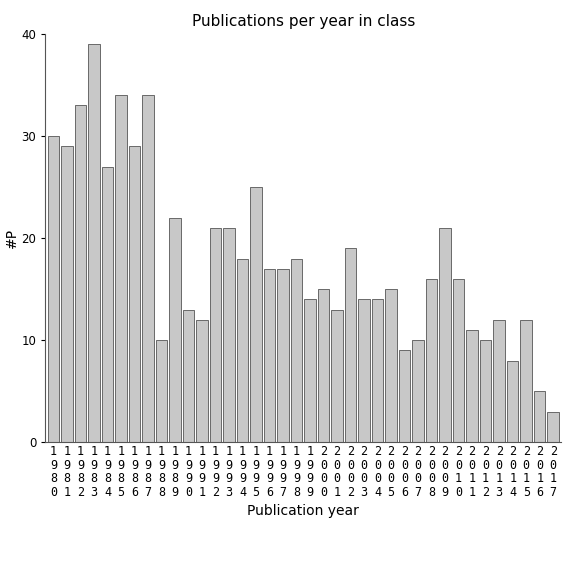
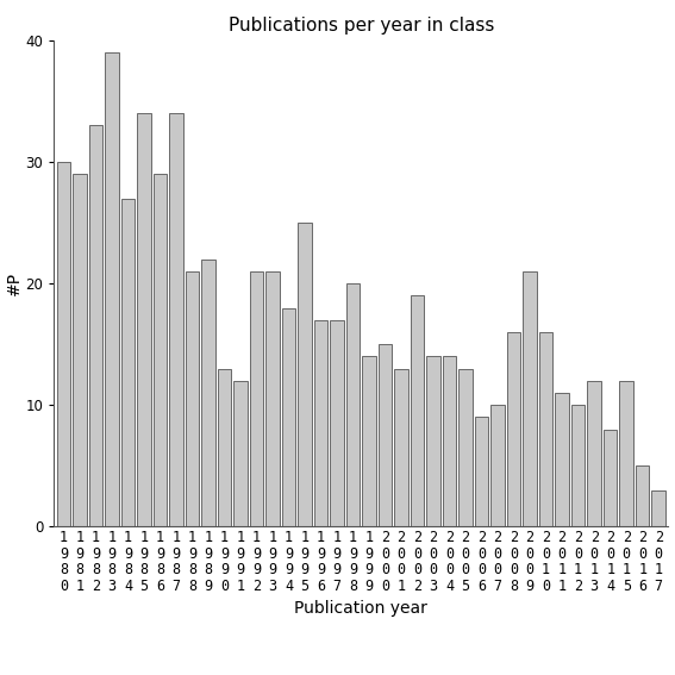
1 9 8 8: 10 -> 21
1 9 9 8: 18 -> 20
2 0 0 5: 15 -> 13
